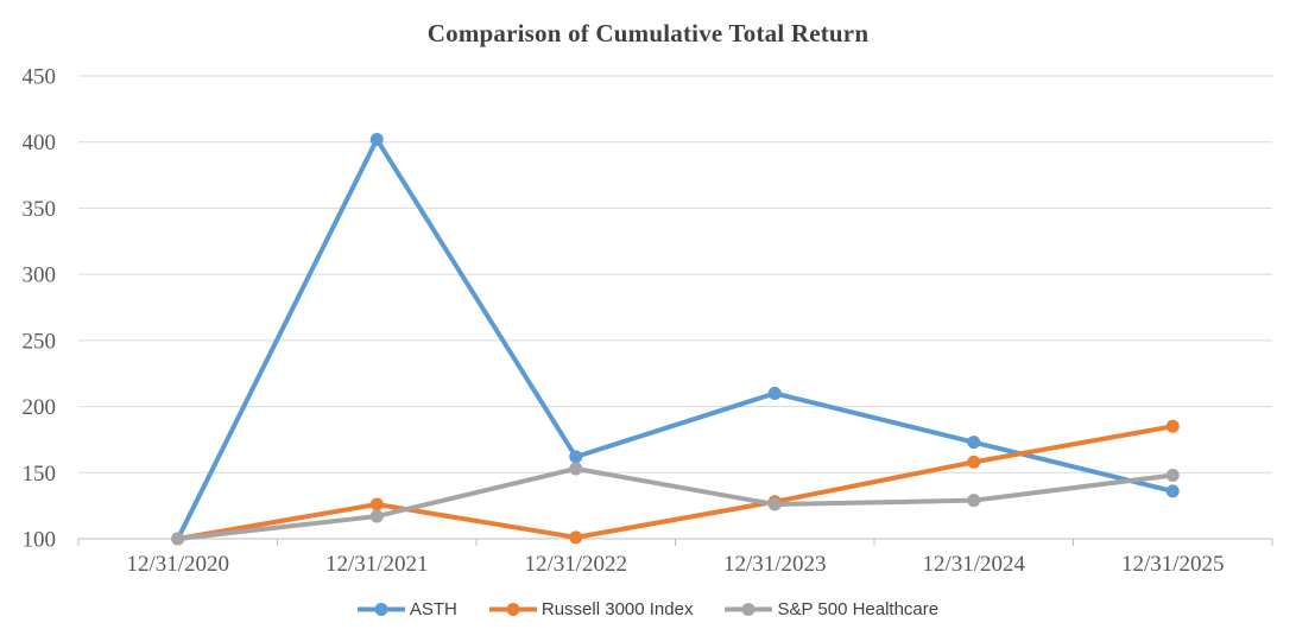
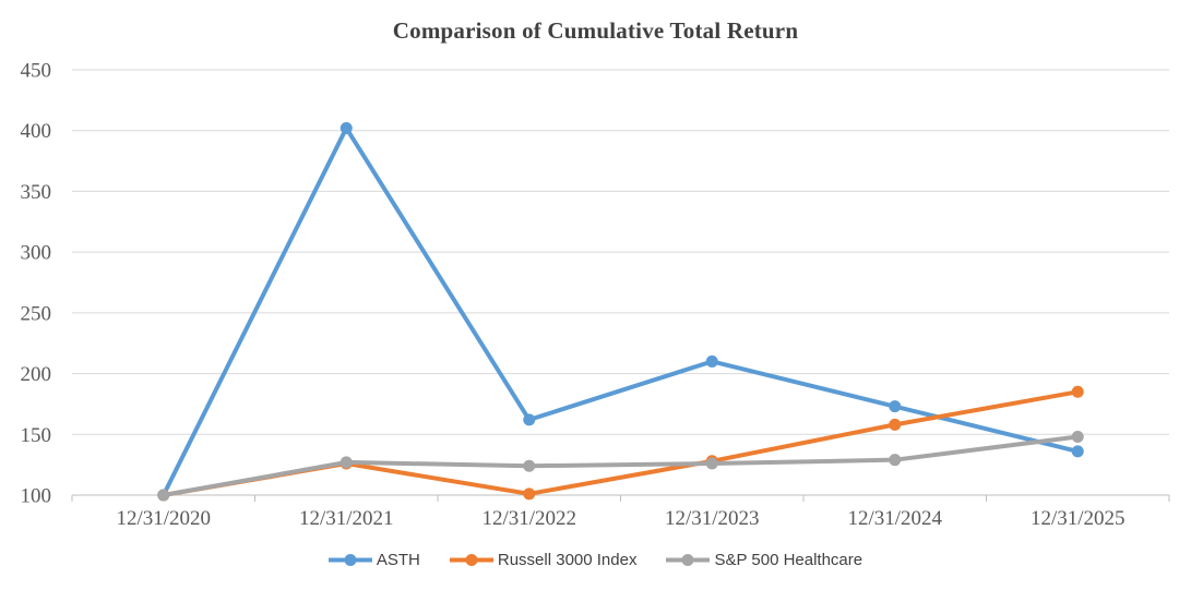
S&P 500 Healthcare/12/31/2021: 117 -> 127
S&P 500 Healthcare/12/31/2022: 153 -> 124
